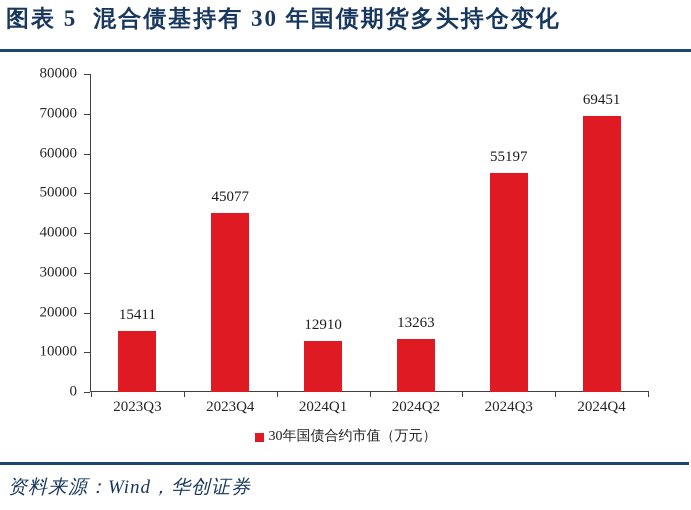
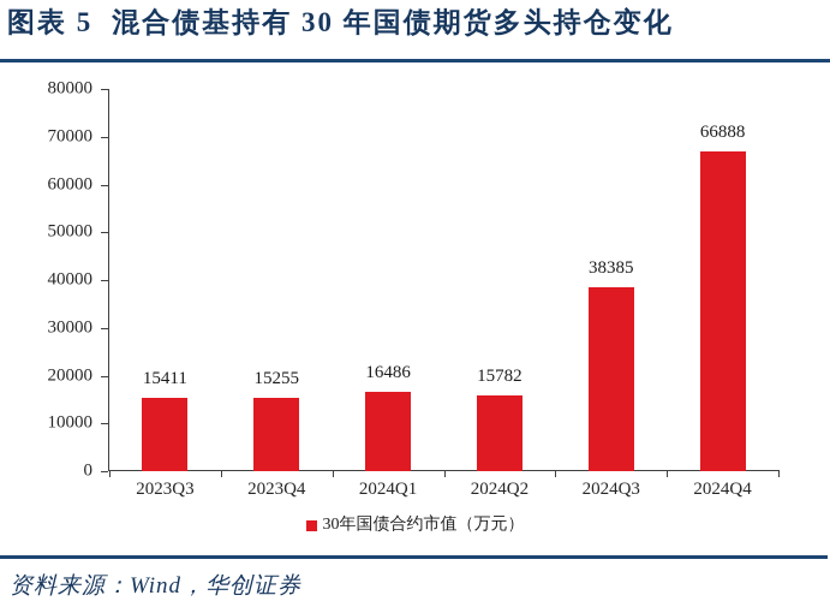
2023Q4: 45077 -> 15255
2024Q1: 12910 -> 16486
2024Q2: 13263 -> 15782
2024Q3: 55197 -> 38385
2024Q4: 69451 -> 66888
